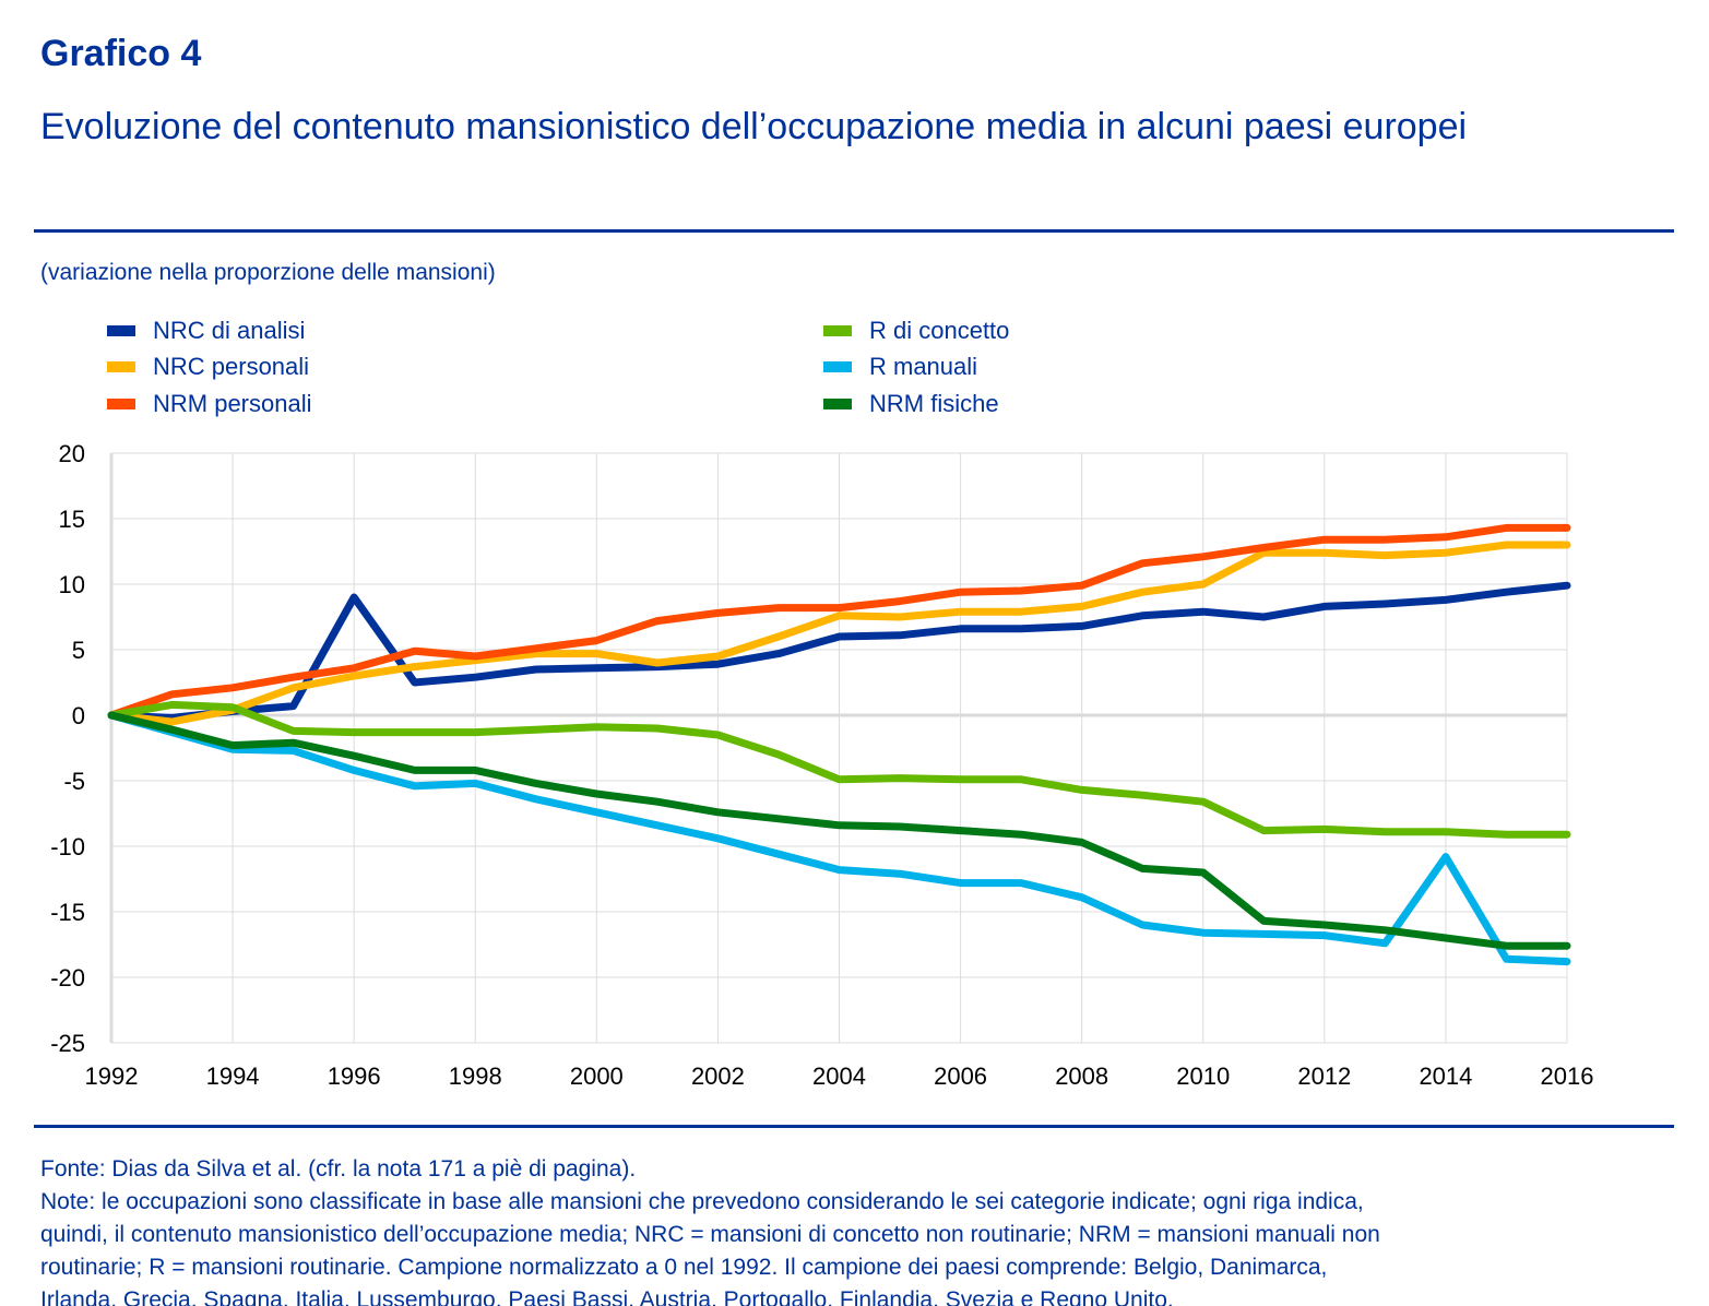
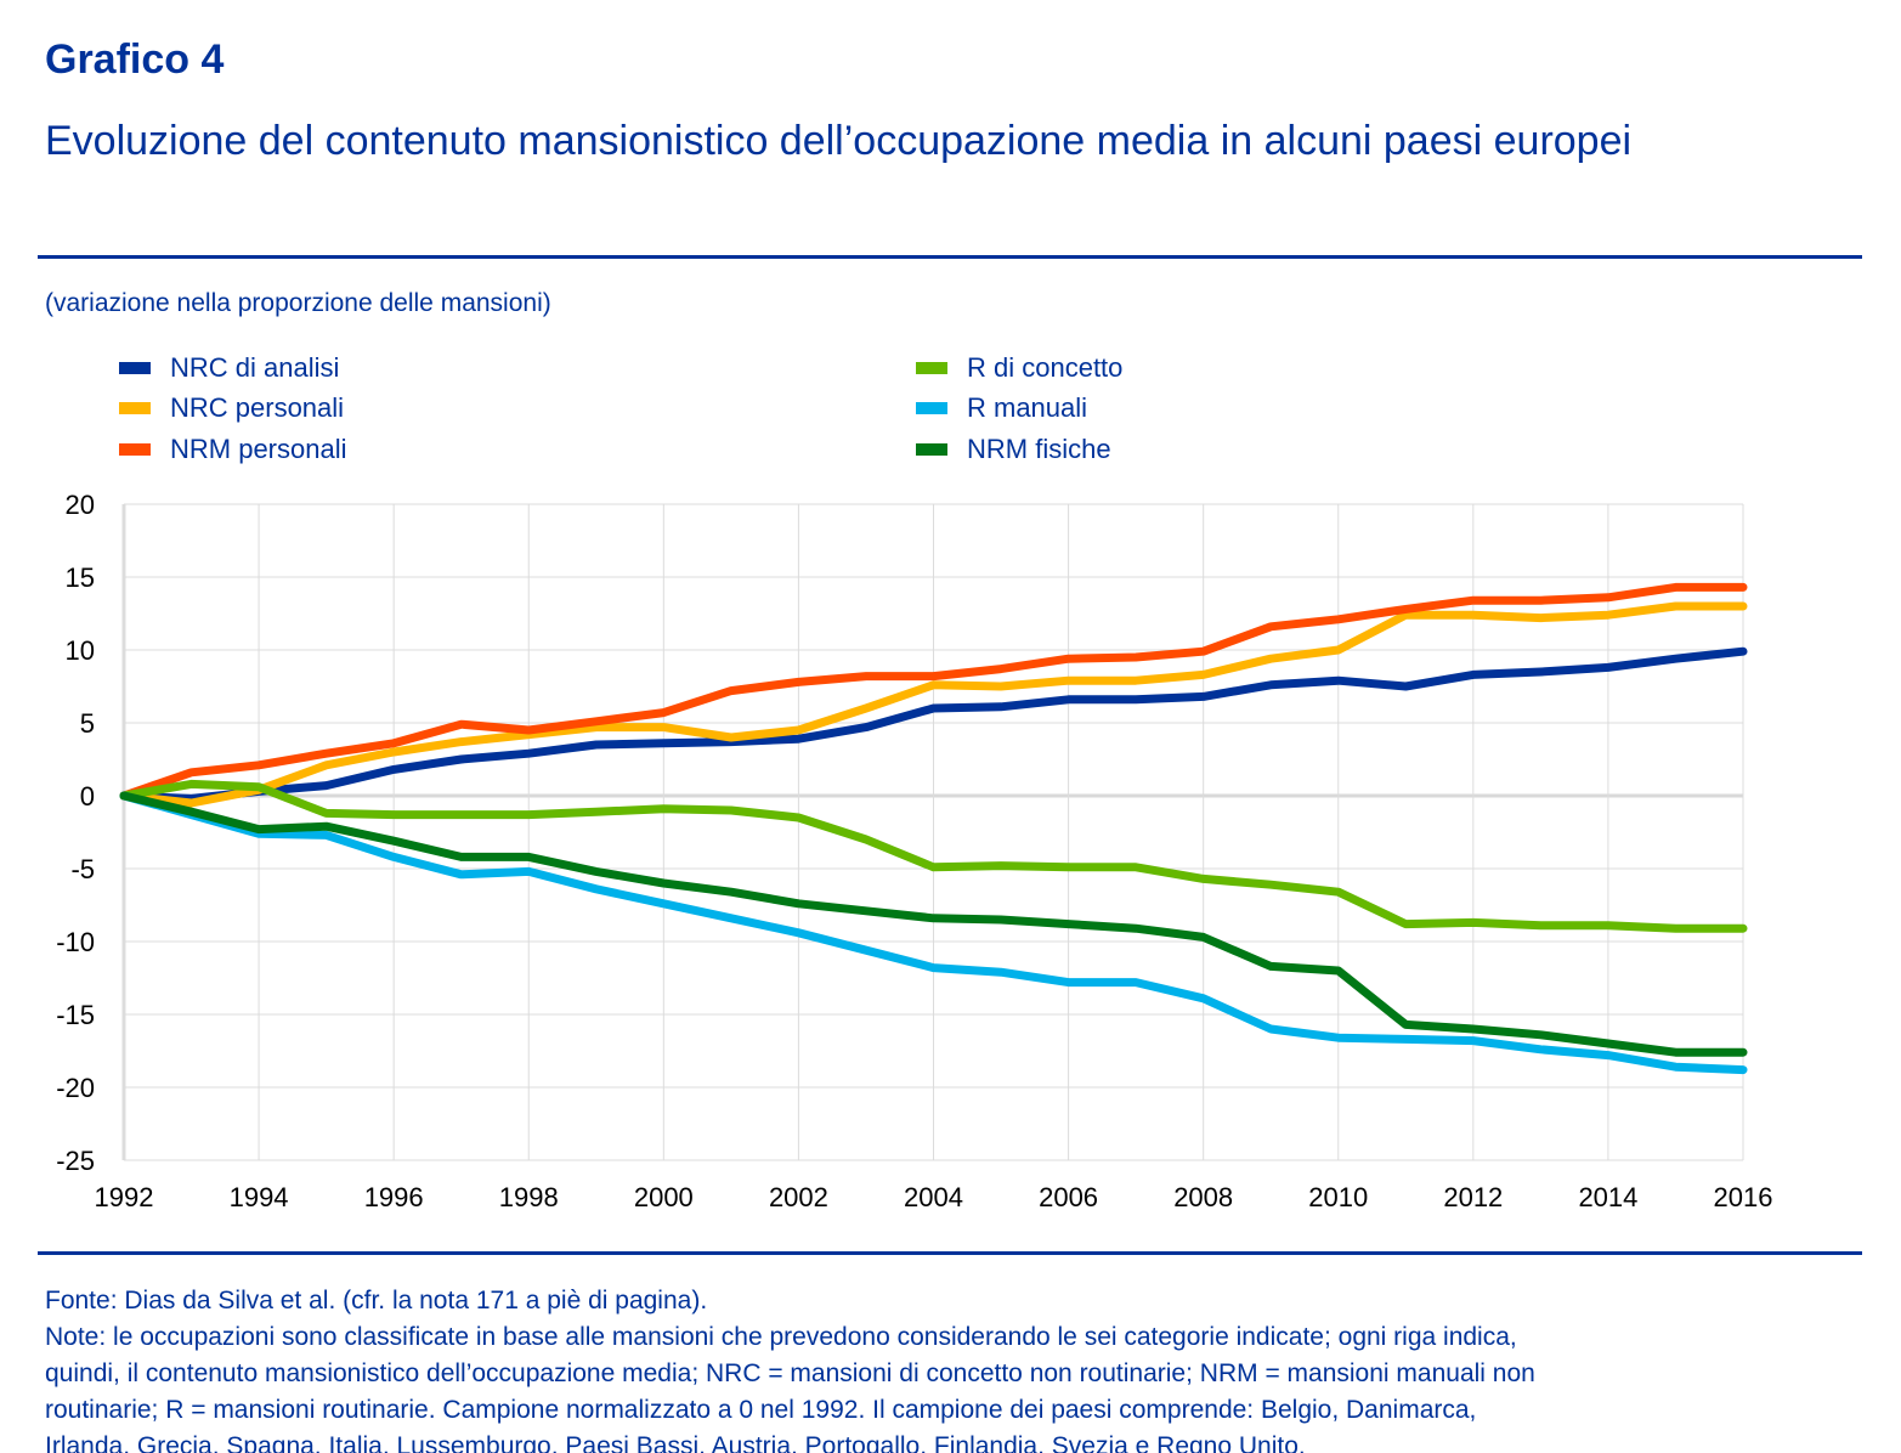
NRC di analisi/1996: 9.0 -> 1.8
R manuali/2014: -10.8 -> -17.8
